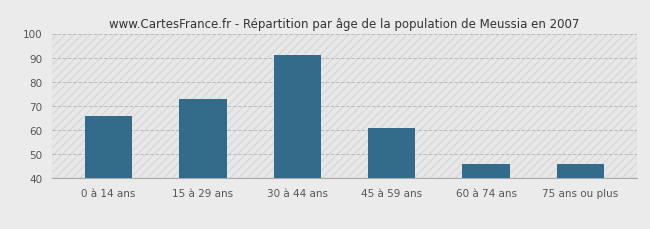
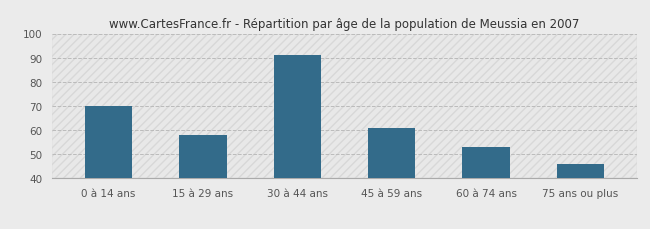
0 à 14 ans: 66 -> 70
15 à 29 ans: 73 -> 58
60 à 74 ans: 46 -> 53
